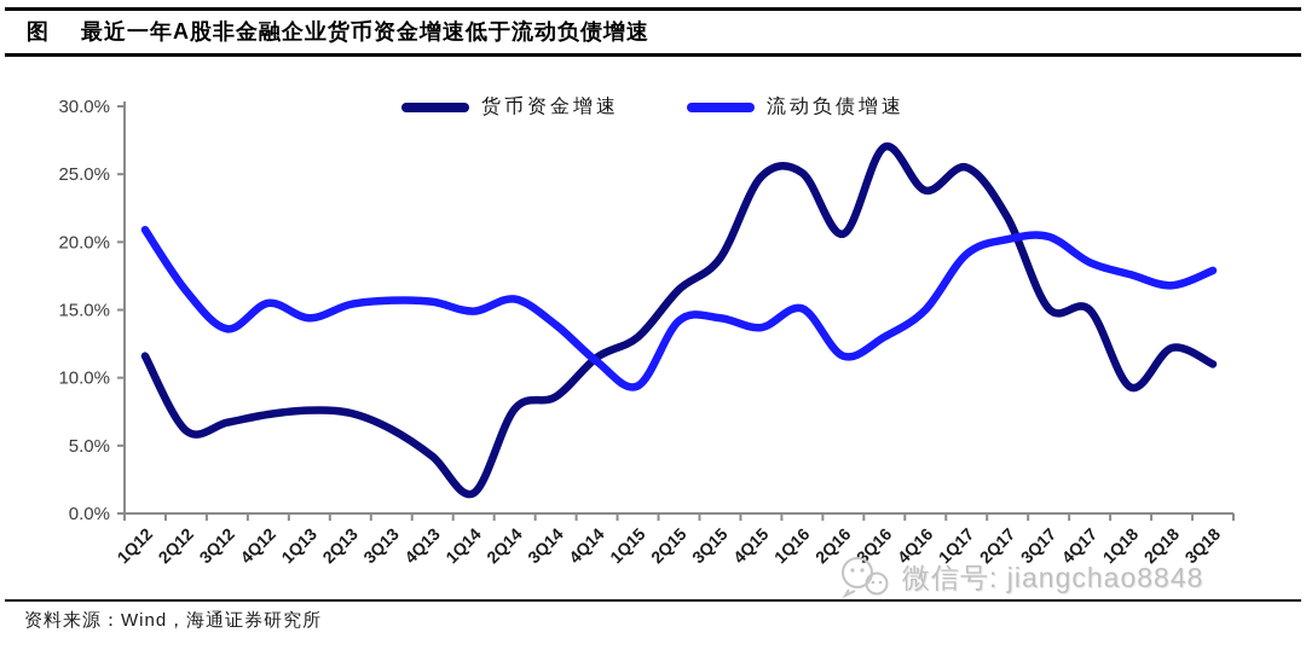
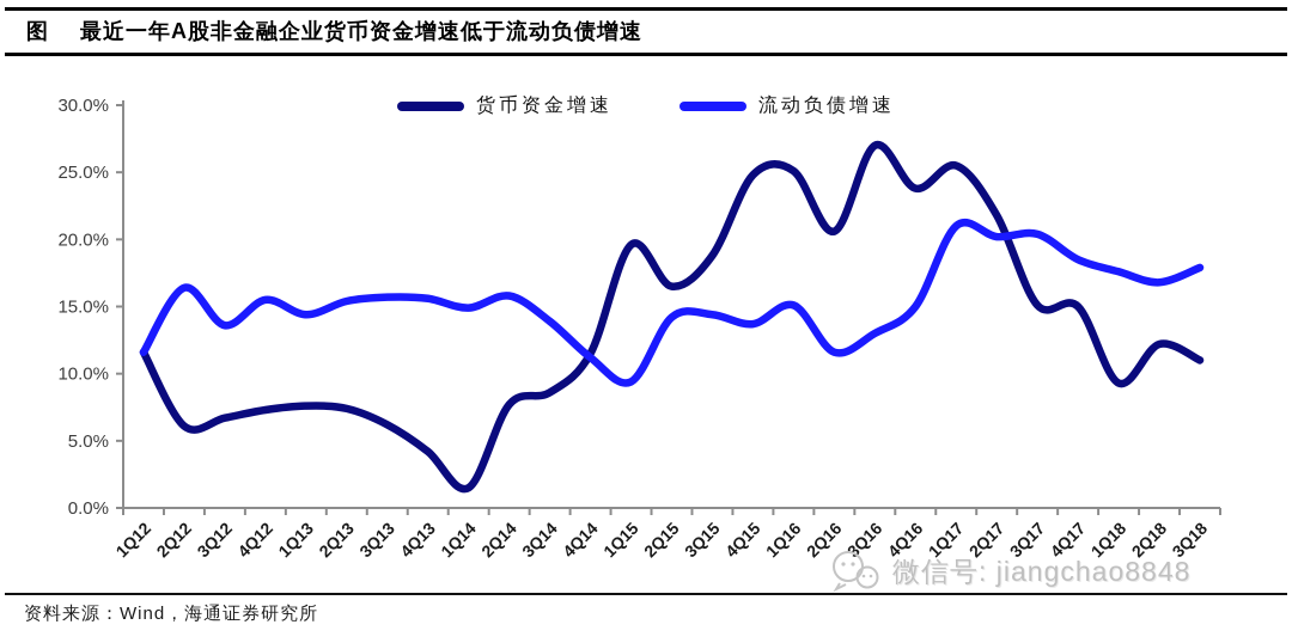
流动负债增速/1Q12: 20.9% -> 11.6%
货币资金增速/1Q15: 13.0% -> 19.6%
流动负债增速/1Q17: 19.1% -> 21.0%
